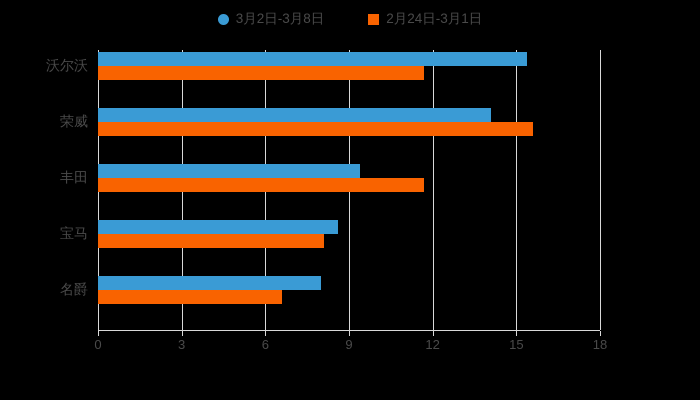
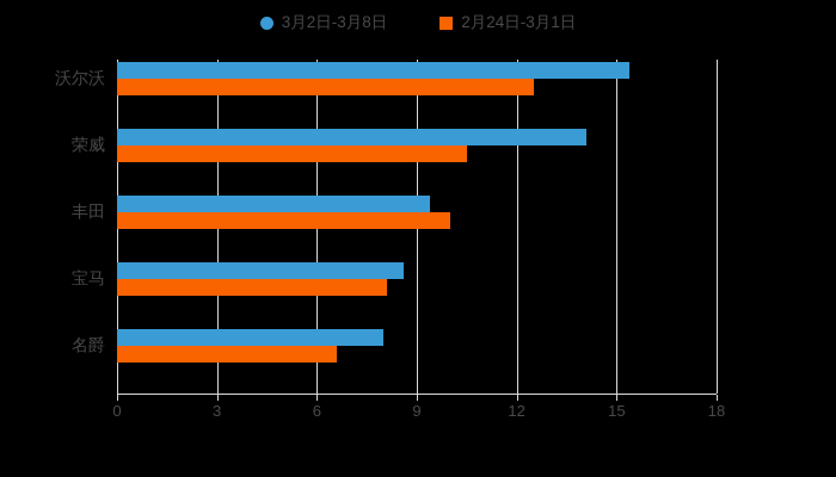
2月24日-3月1日/沃尔沃: 11.7 -> 12.5
2月24日-3月1日/荣威: 15.6 -> 10.5
2月24日-3月1日/丰田: 11.7 -> 10.0
